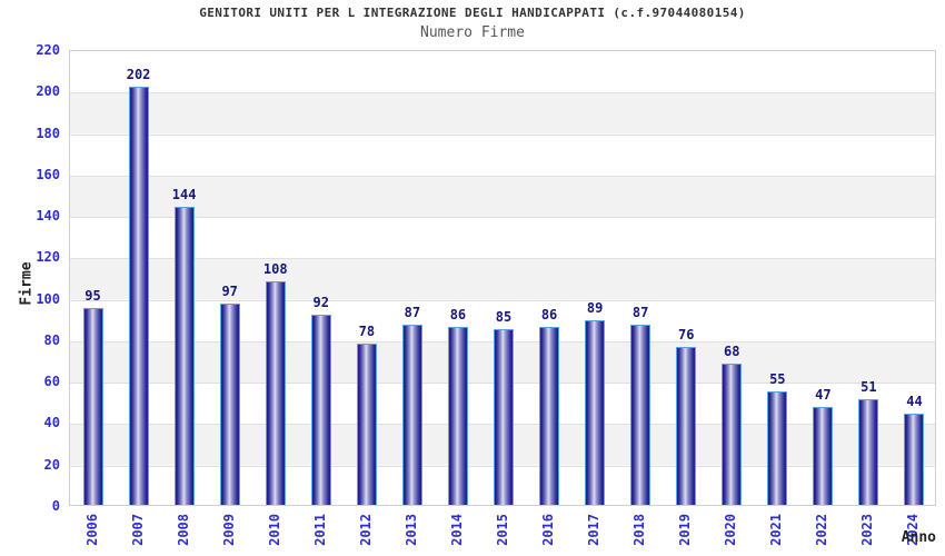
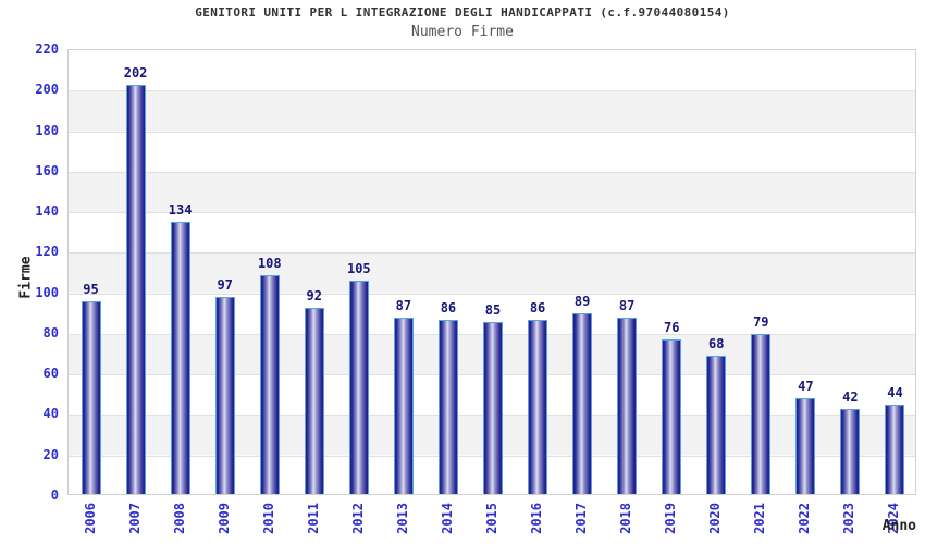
2008: 144 -> 134
2012: 78 -> 105
2021: 55 -> 79
2023: 51 -> 42
